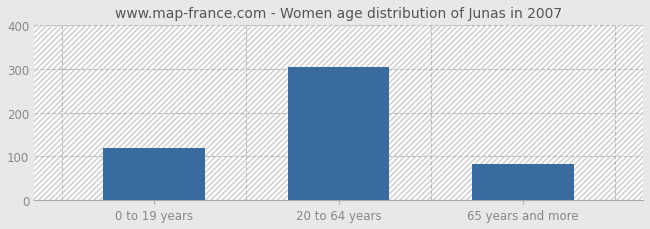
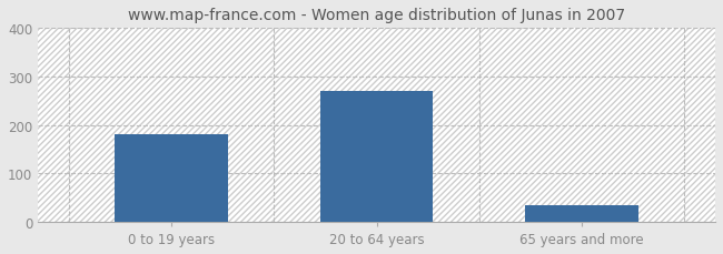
0 to 19 years: 118 -> 180
20 to 64 years: 305 -> 270
65 years and more: 83 -> 35
